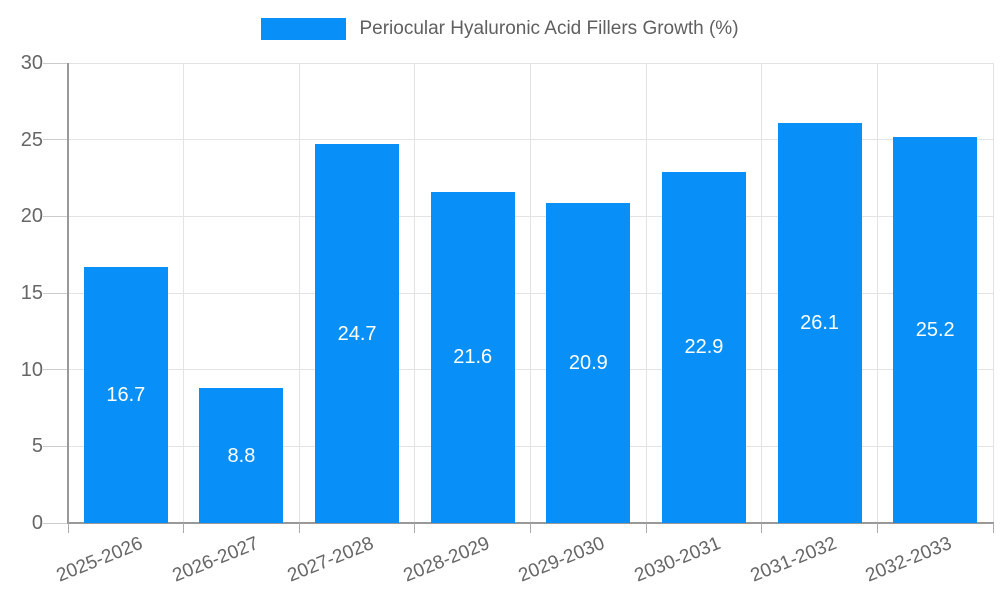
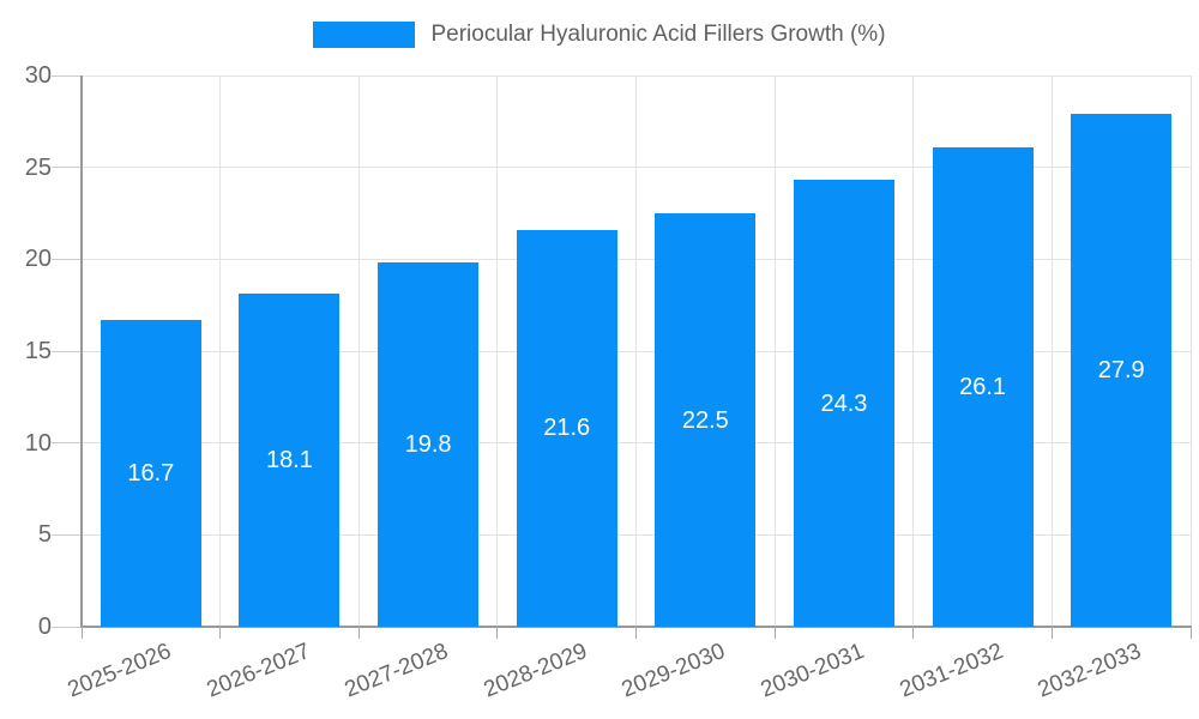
2026-2027: 8.8 -> 18.1
2027-2028: 24.7 -> 19.8
2029-2030: 20.9 -> 22.5
2030-2031: 22.9 -> 24.3
2032-2033: 25.2 -> 27.9
